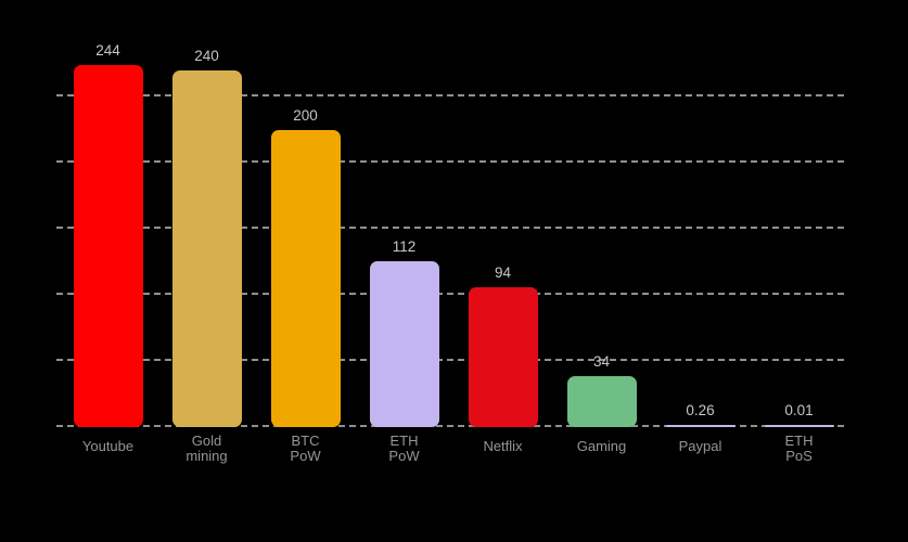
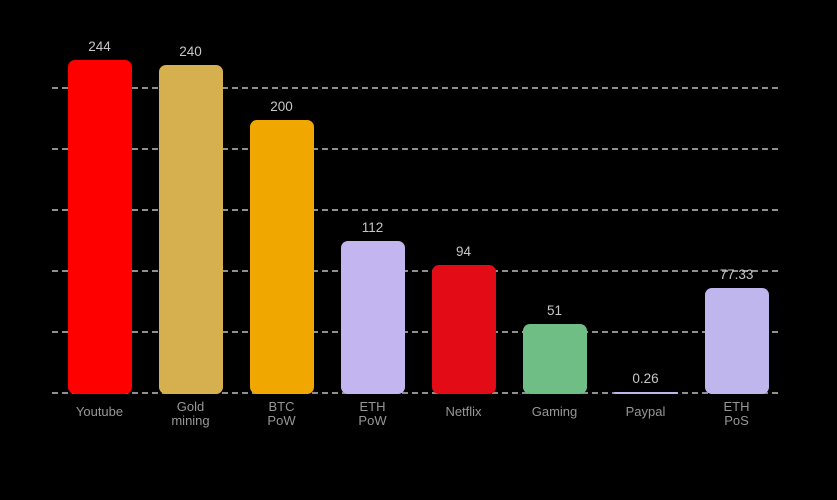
Gaming: 34 -> 51
ETH PoS: 0.01 -> 77.33
